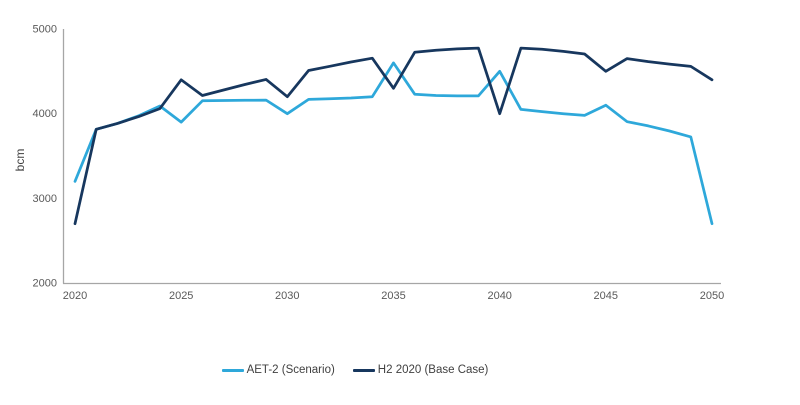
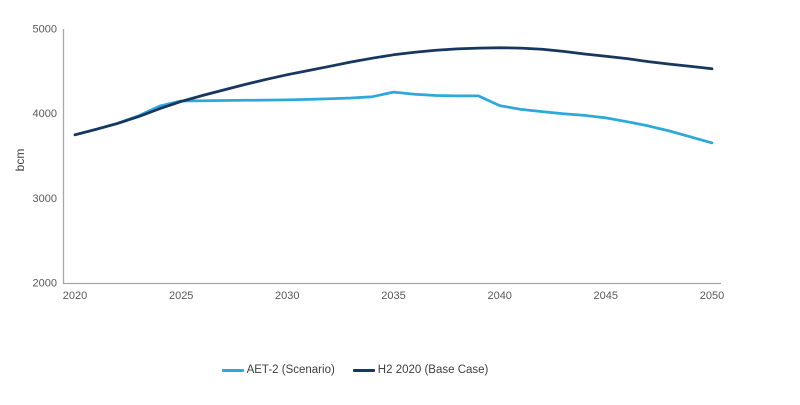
AET-2 (Scenario)/2020: 3200 -> 3800
H2 2020 (Base Case)/2020: 2700 -> 3800
AET-2 (Scenario)/2025: 3900 -> 4200
H2 2020 (Base Case)/2025: 4400 -> 4100
AET-2 (Scenario)/2030: 4000 -> 4200
H2 2020 (Base Case)/2030: 4200 -> 4500
AET-2 (Scenario)/2035: 4600 -> 4300
H2 2020 (Base Case)/2035: 4300 -> 4700
AET-2 (Scenario)/2040: 4500 -> 4100
H2 2020 (Base Case)/2040: 4000 -> 4800
AET-2 (Scenario)/2045: 4100 -> 4000
H2 2020 (Base Case)/2045: 4500 -> 4700
AET-2 (Scenario)/2050: 2700 -> 3700
H2 2020 (Base Case)/2050: 4400 -> 4500
